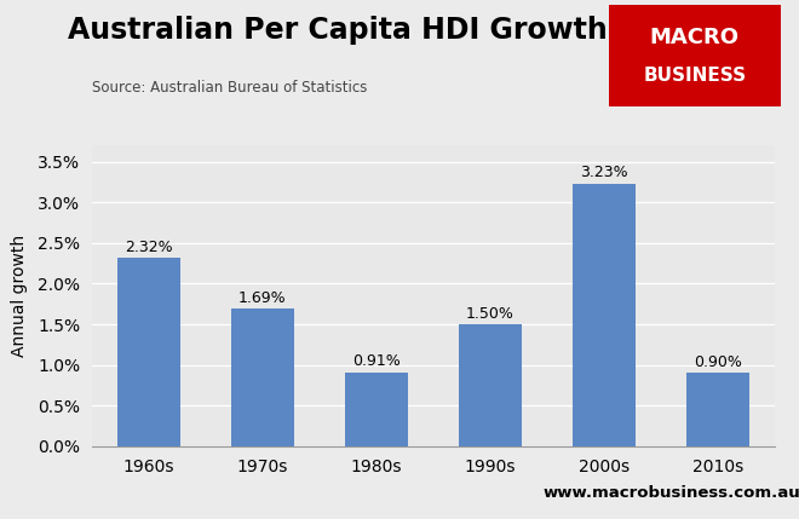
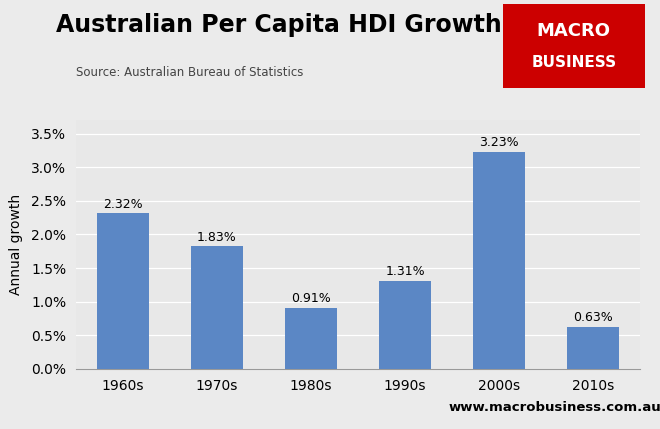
1970s: 1.69% -> 1.83%
1990s: 1.50% -> 1.31%
2010s: 0.90% -> 0.63%
